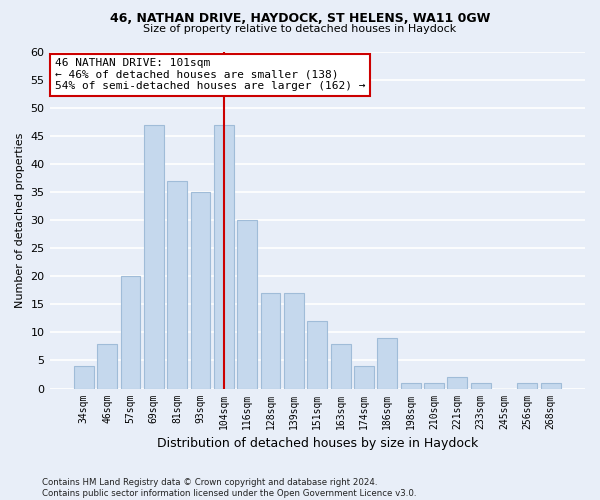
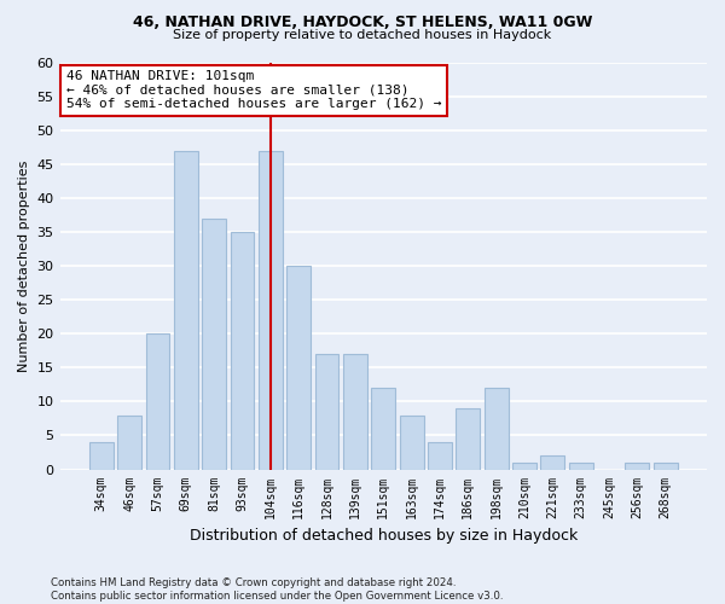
198sqm: 1 -> 12
